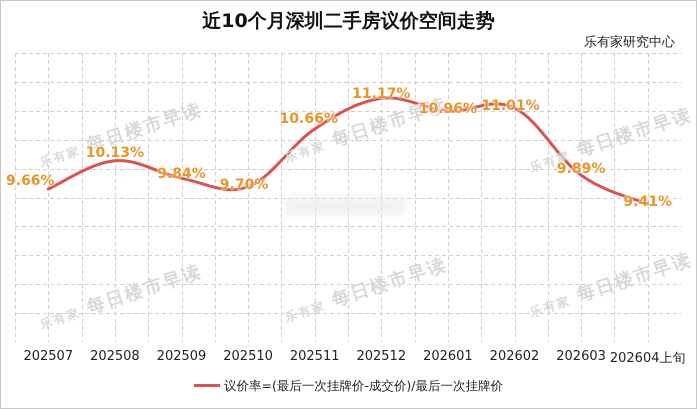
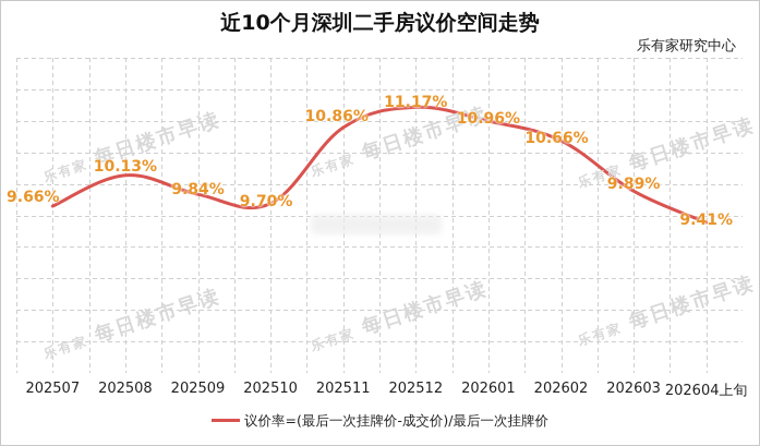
202511: 10.66% -> 10.86%
202602: 11.01% -> 10.66%
